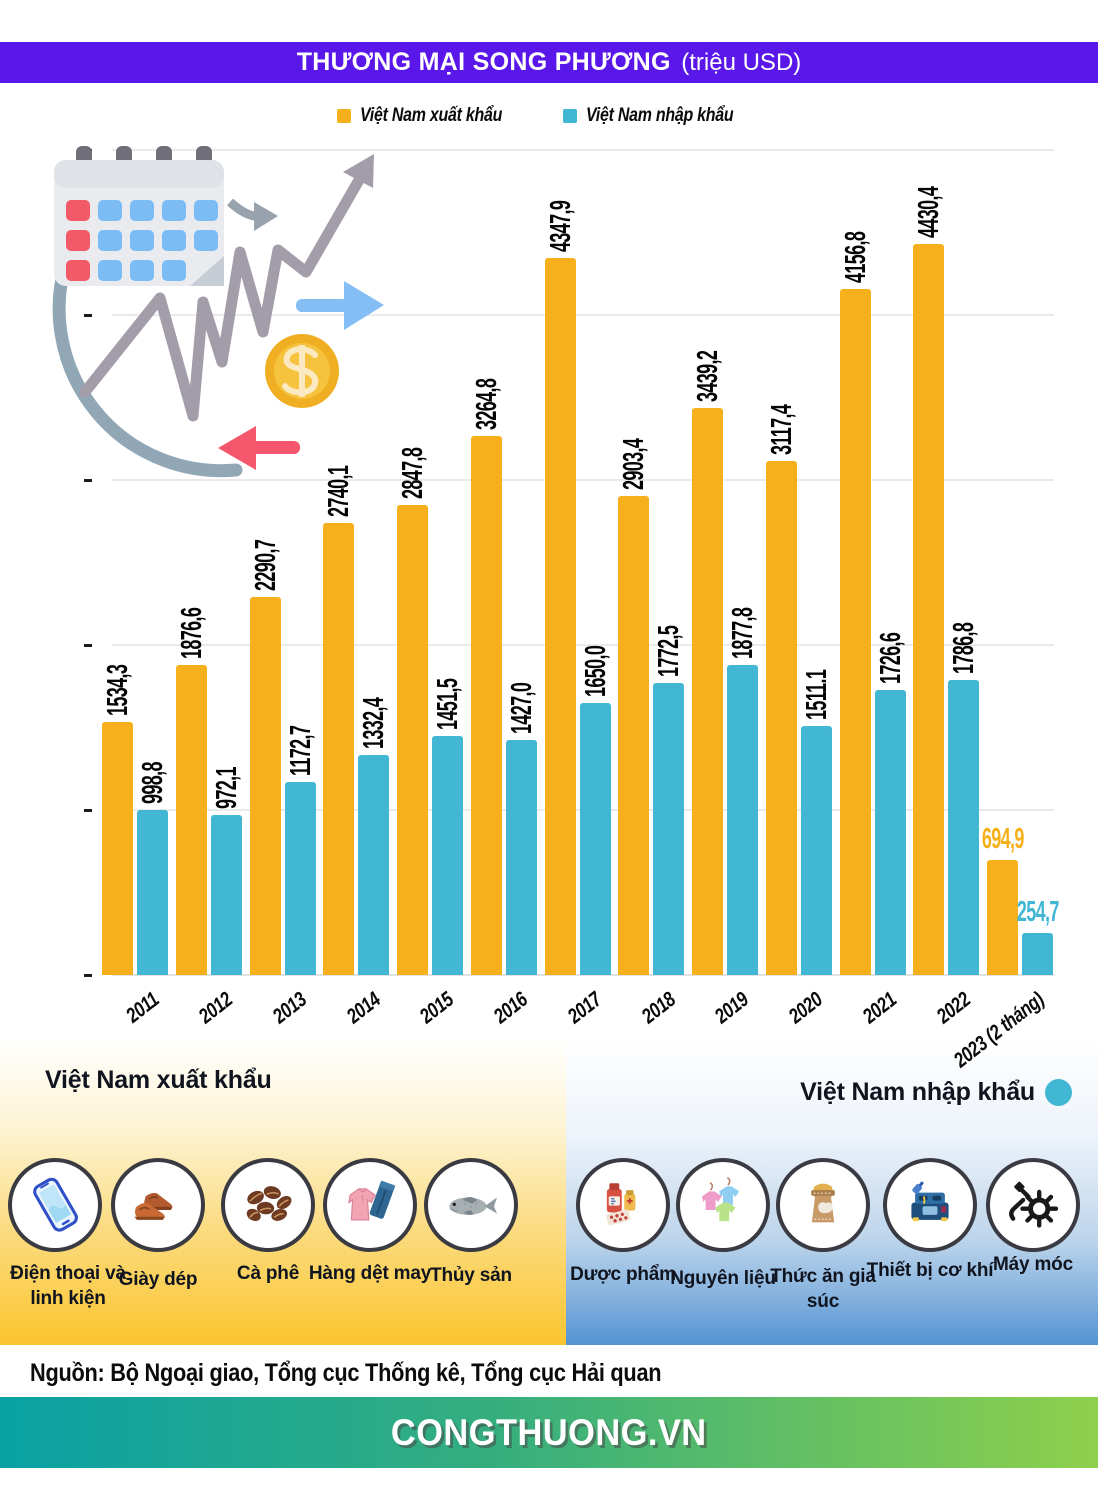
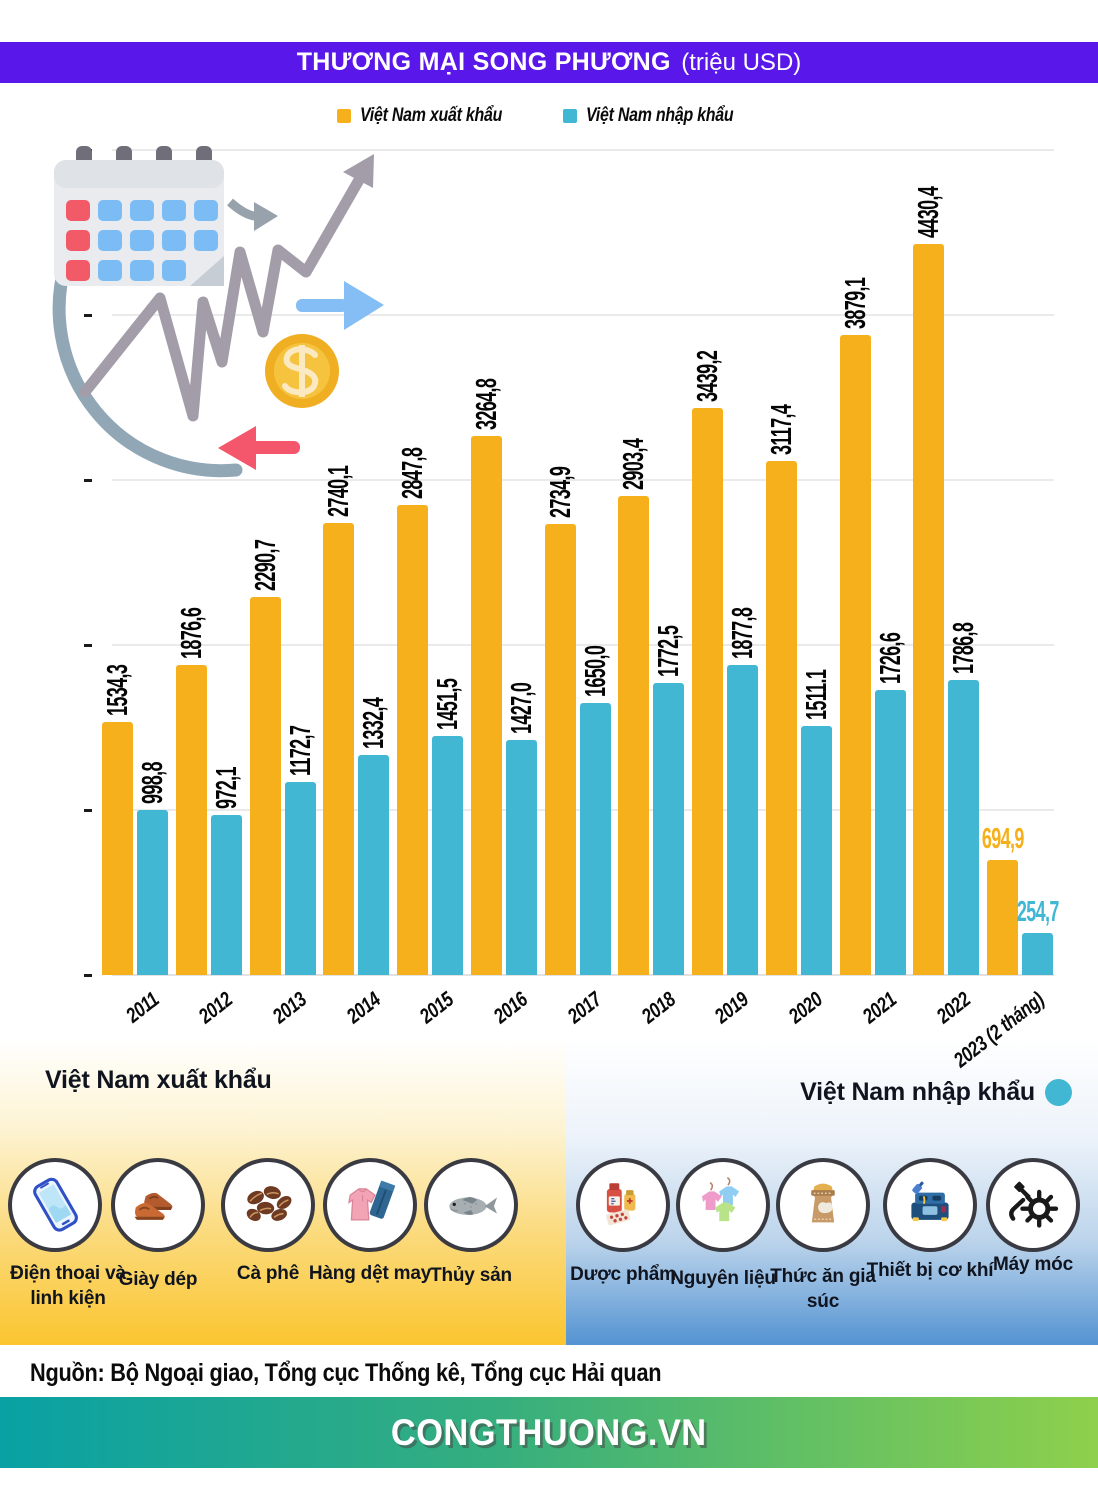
Việt Nam xuất khẩu/2017: 4347,9 -> 2734,9
Việt Nam xuất khẩu/2021: 4156,8 -> 3879,1
